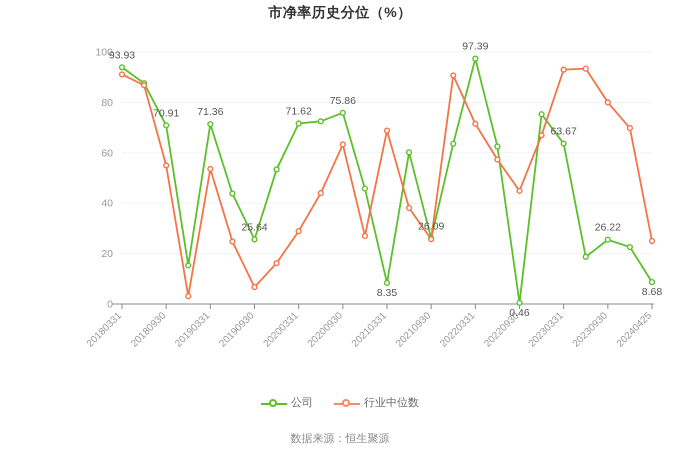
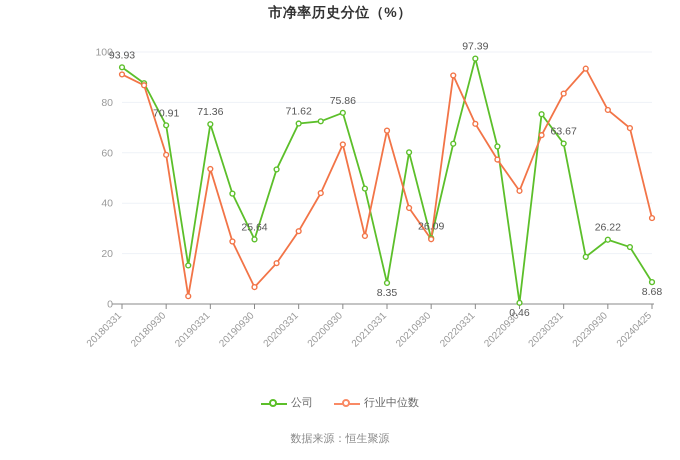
行业中位数/20180930: 55 -> 59
行业中位数/20230331: 93 -> 84
行业中位数/20230930: 80 -> 77
行业中位数/20240425: 25 -> 34
